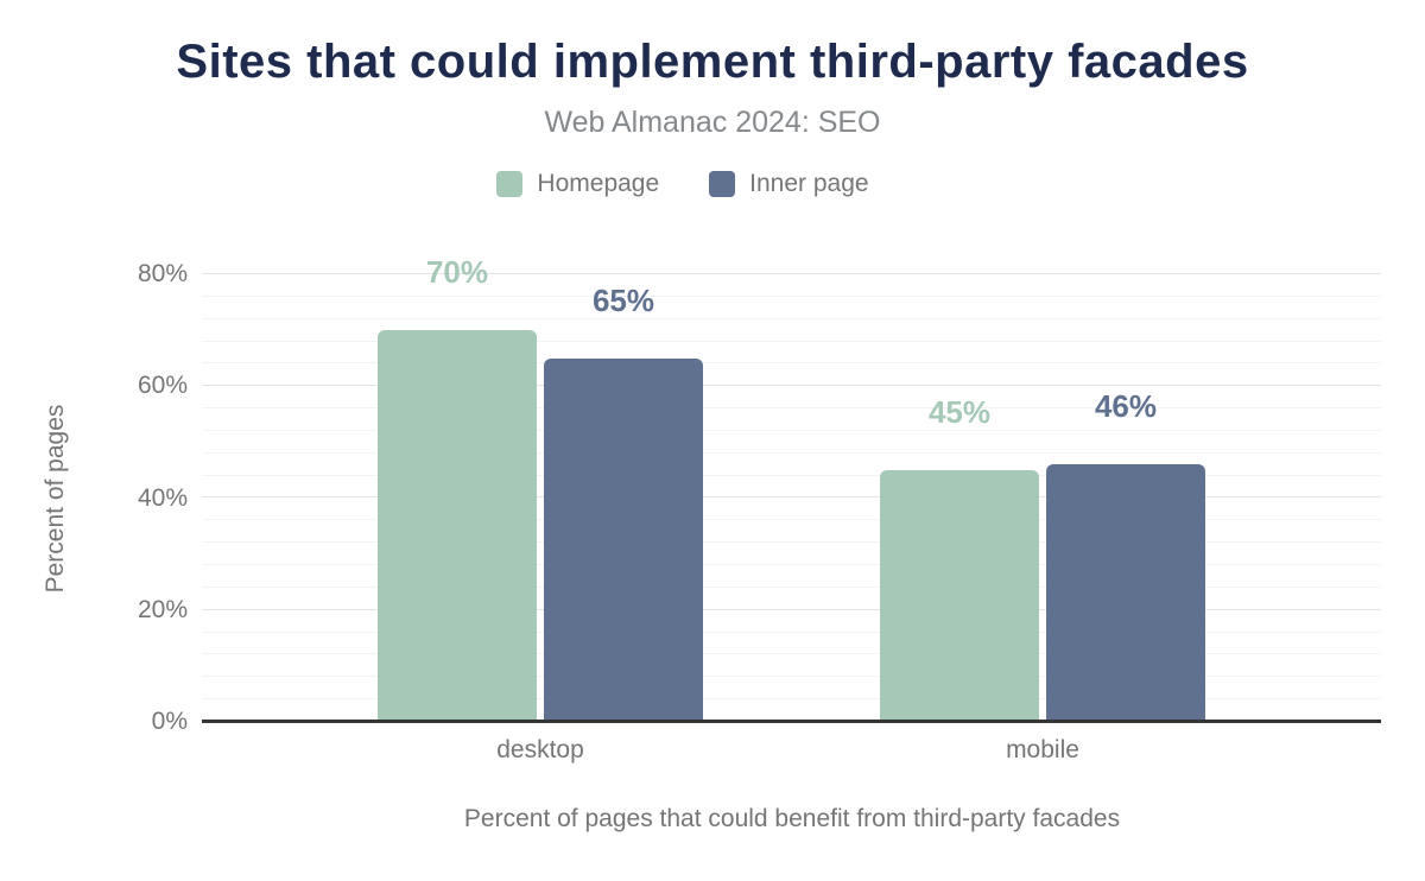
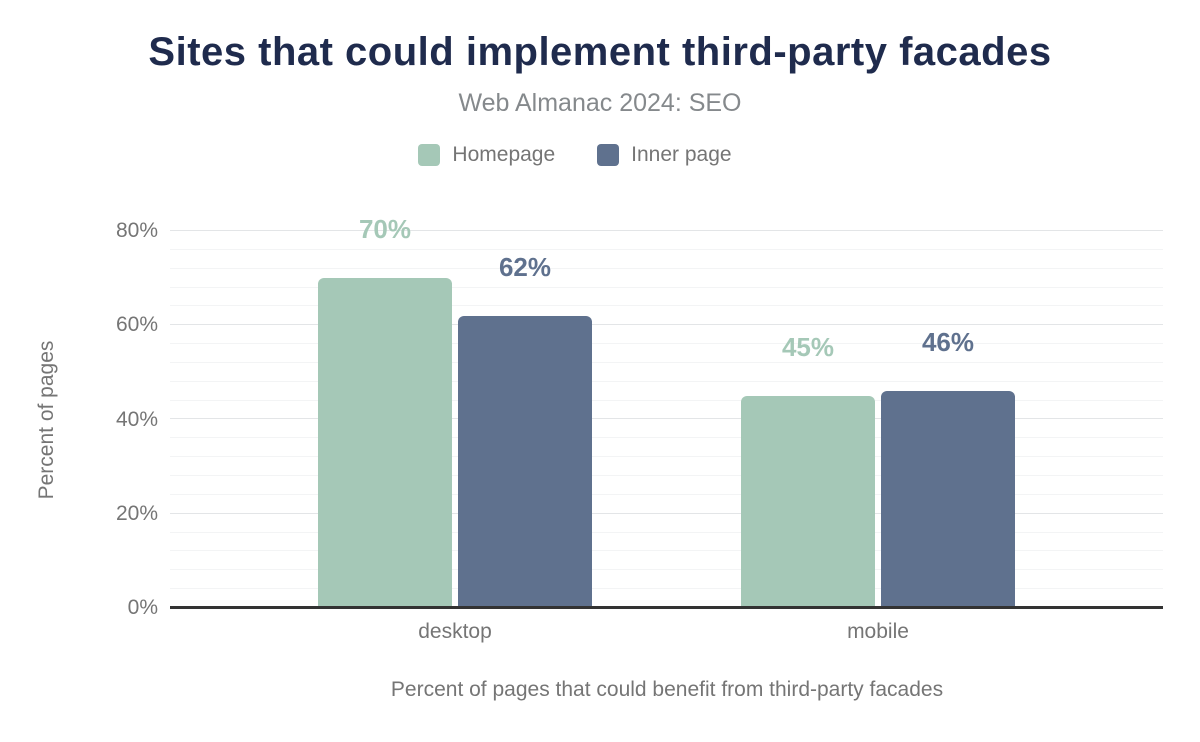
Inner page/desktop: 65% -> 62%
